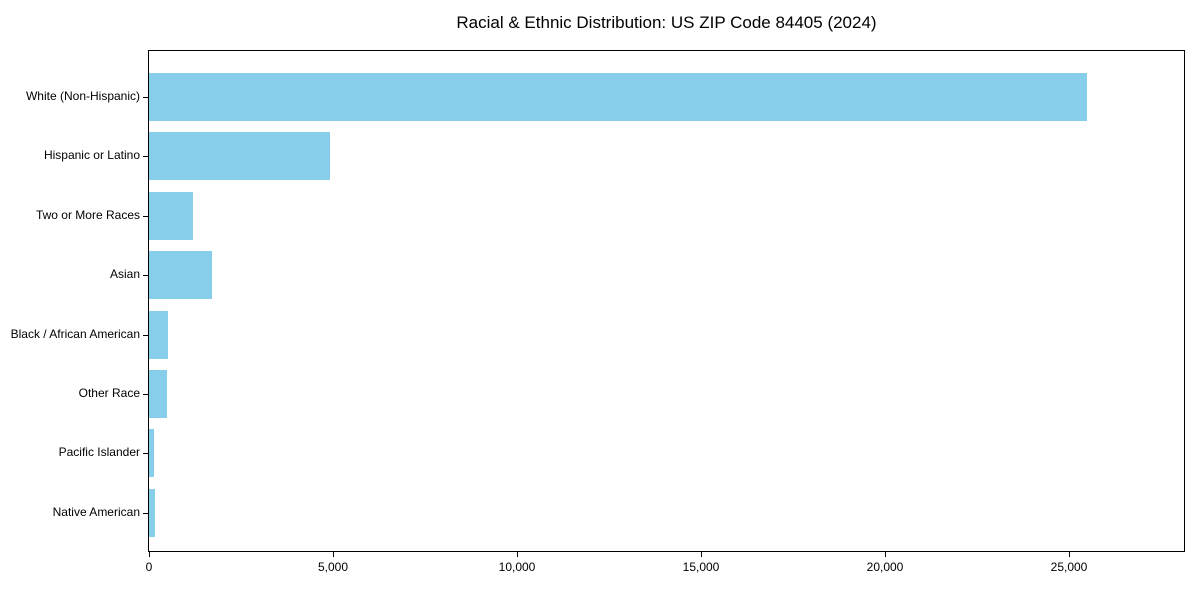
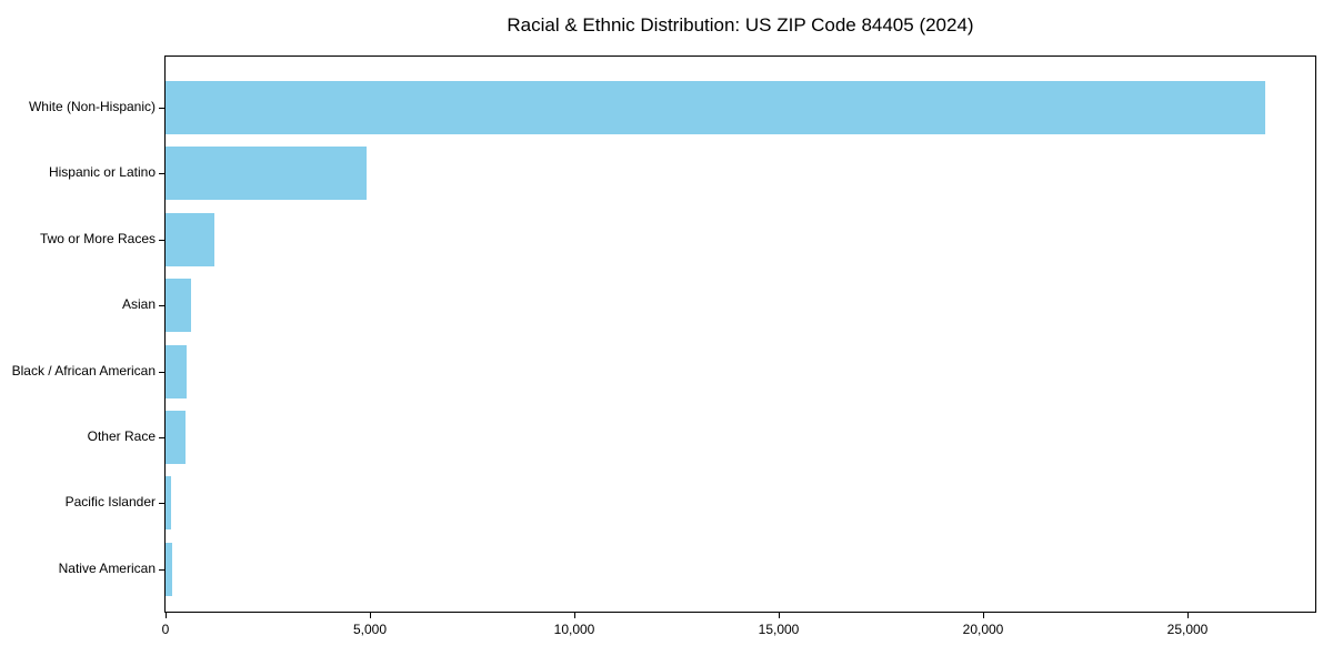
White (Non-Hispanic): 25500 -> 26900
Asian: 1700 -> 600
